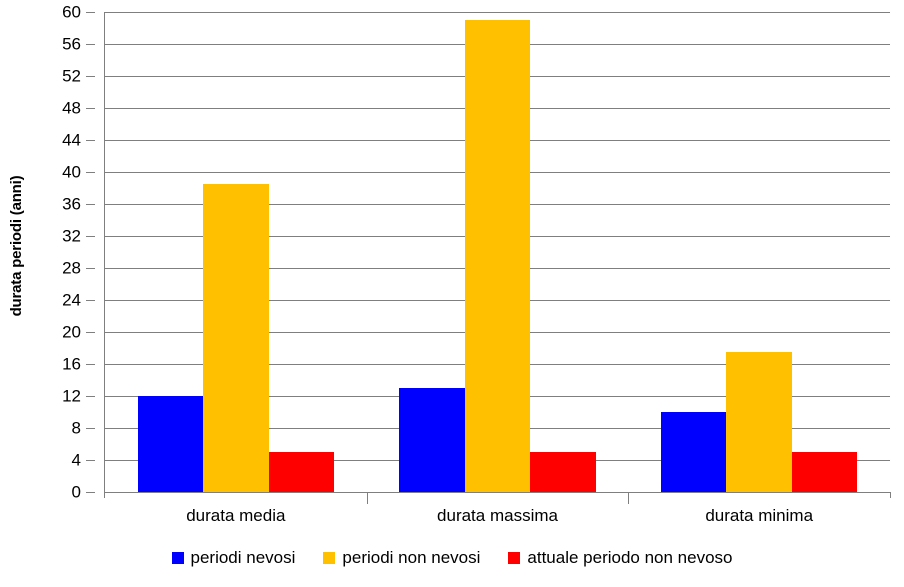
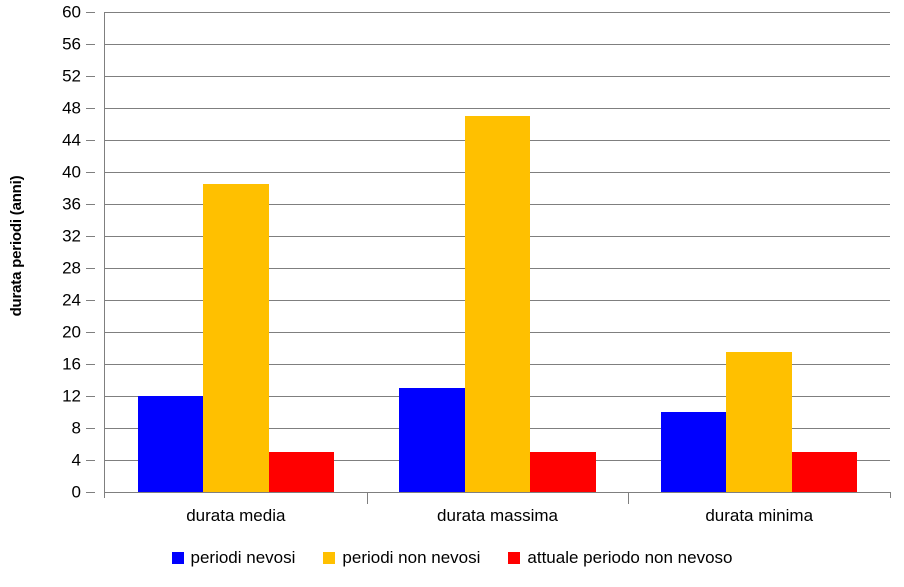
periodi non nevosi/durata massima: 59 -> 47
